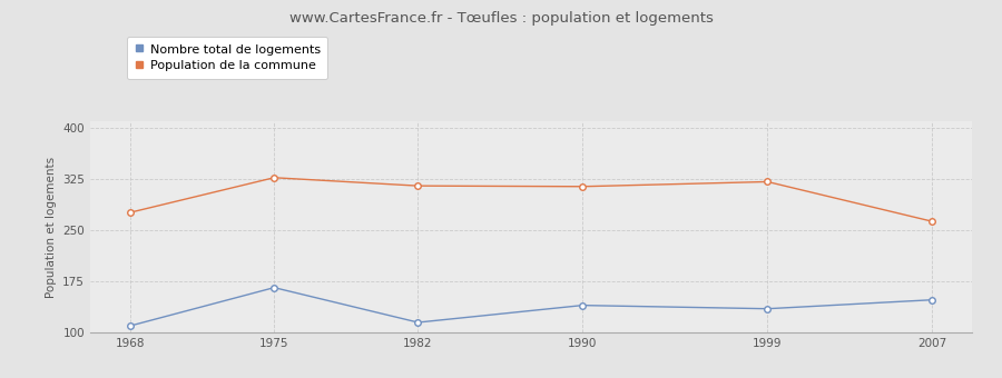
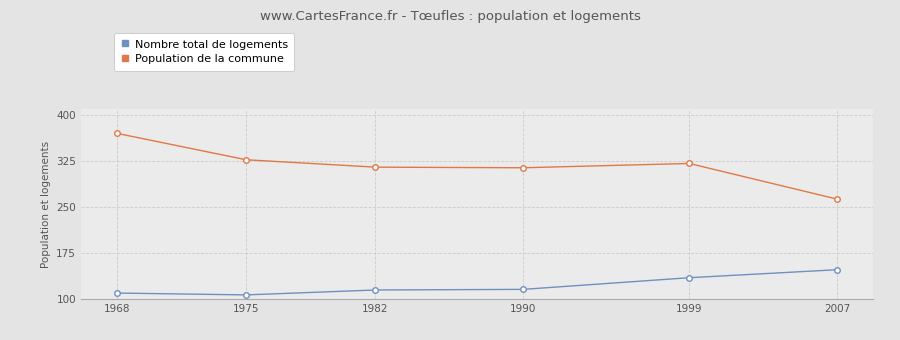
Population de la commune/1968: 276 -> 370
Nombre total de logements/1975: 166 -> 107
Nombre total de logements/1990: 140 -> 116
